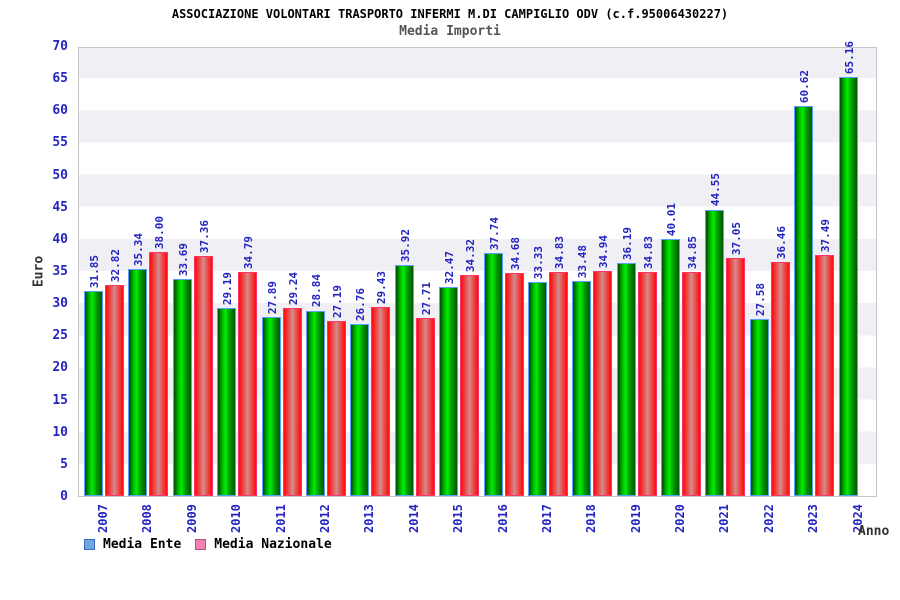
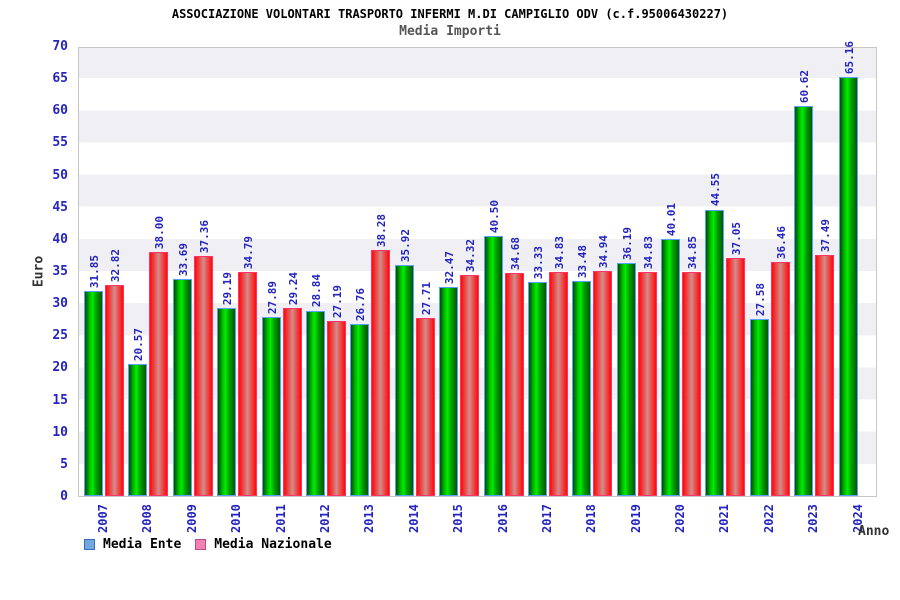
Media Ente/2008: 35.34 -> 20.57
Media Nazionale/2013: 29.43 -> 38.28
Media Ente/2016: 37.74 -> 40.50
